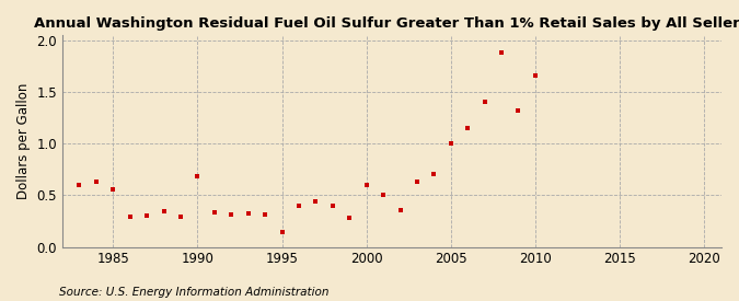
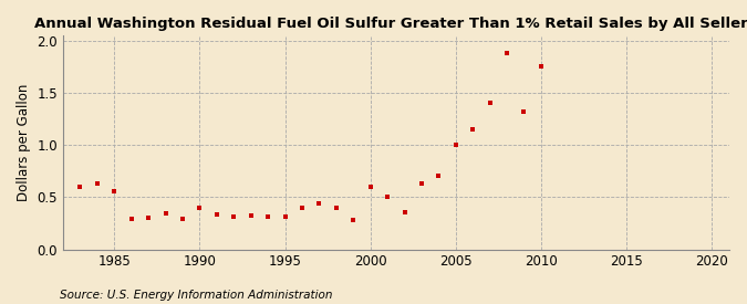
1990: 0.68 -> 0.40
1995: 0.14 -> 0.31
2010: 1.66 -> 1.75
